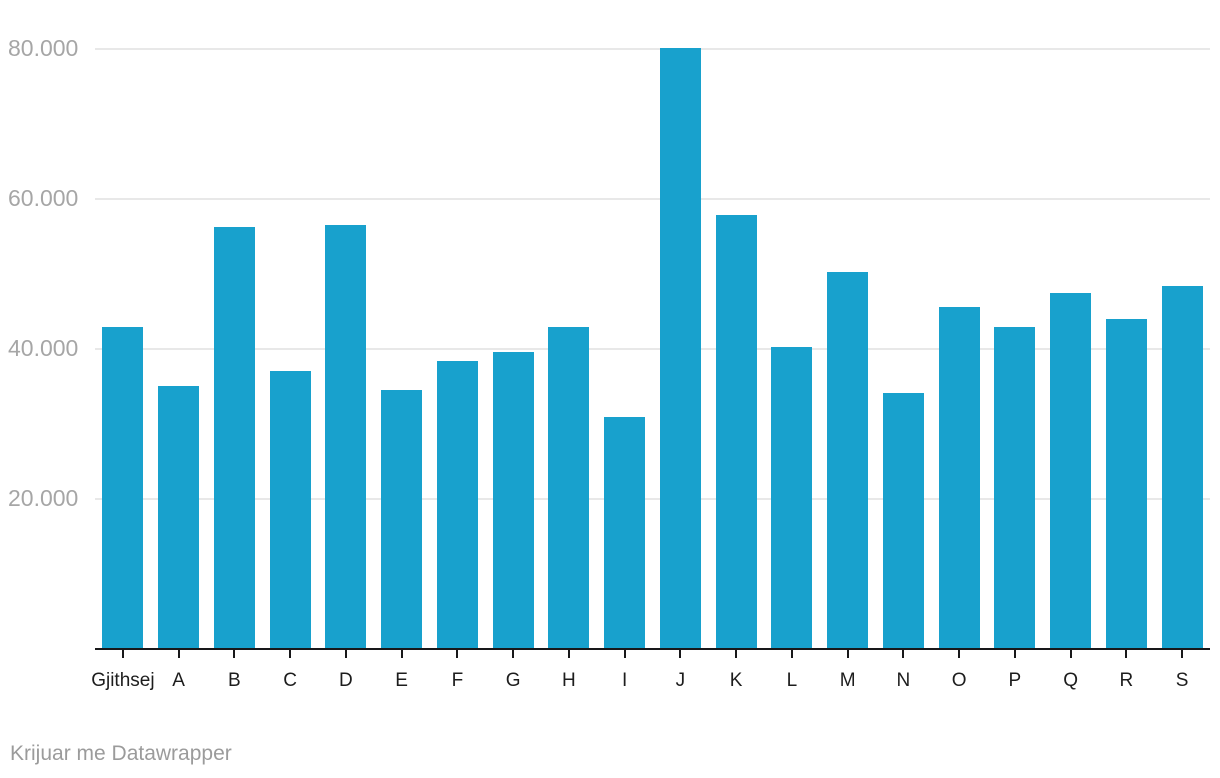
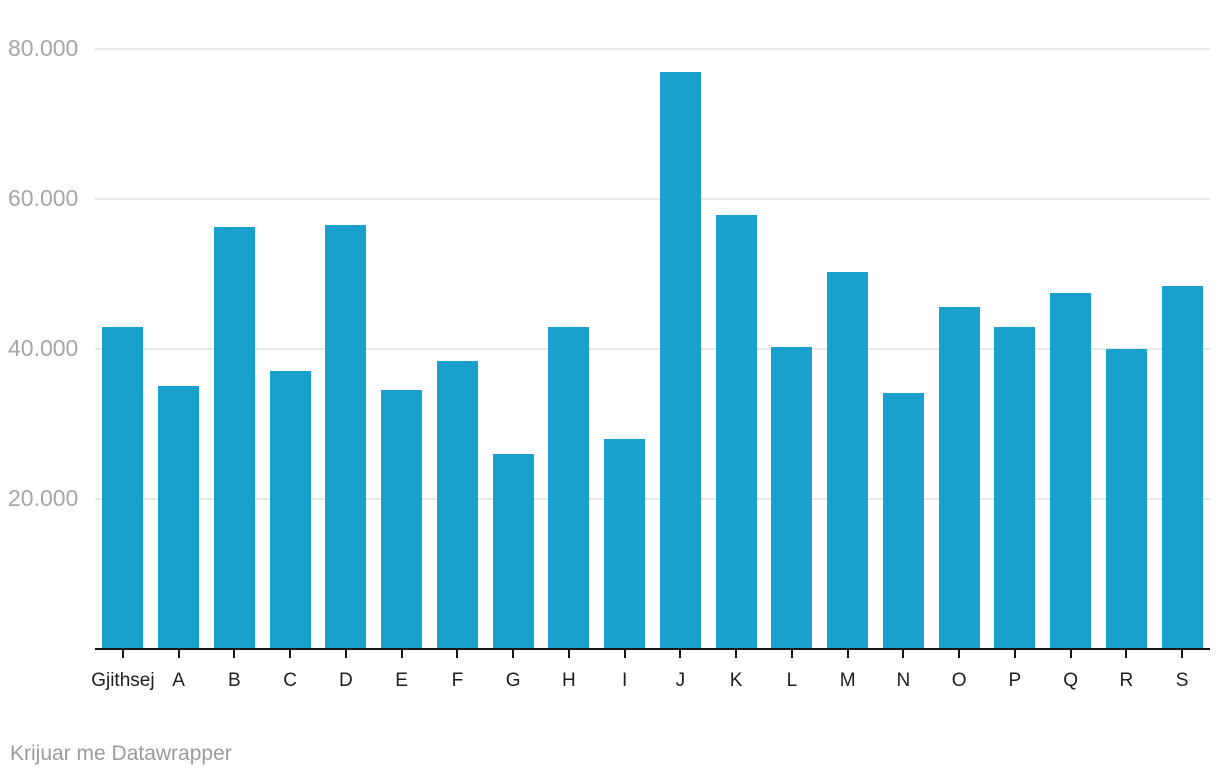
G: 40000 -> 26000
I: 31000 -> 28000
J: 80000 -> 77000
R: 44000 -> 40000
